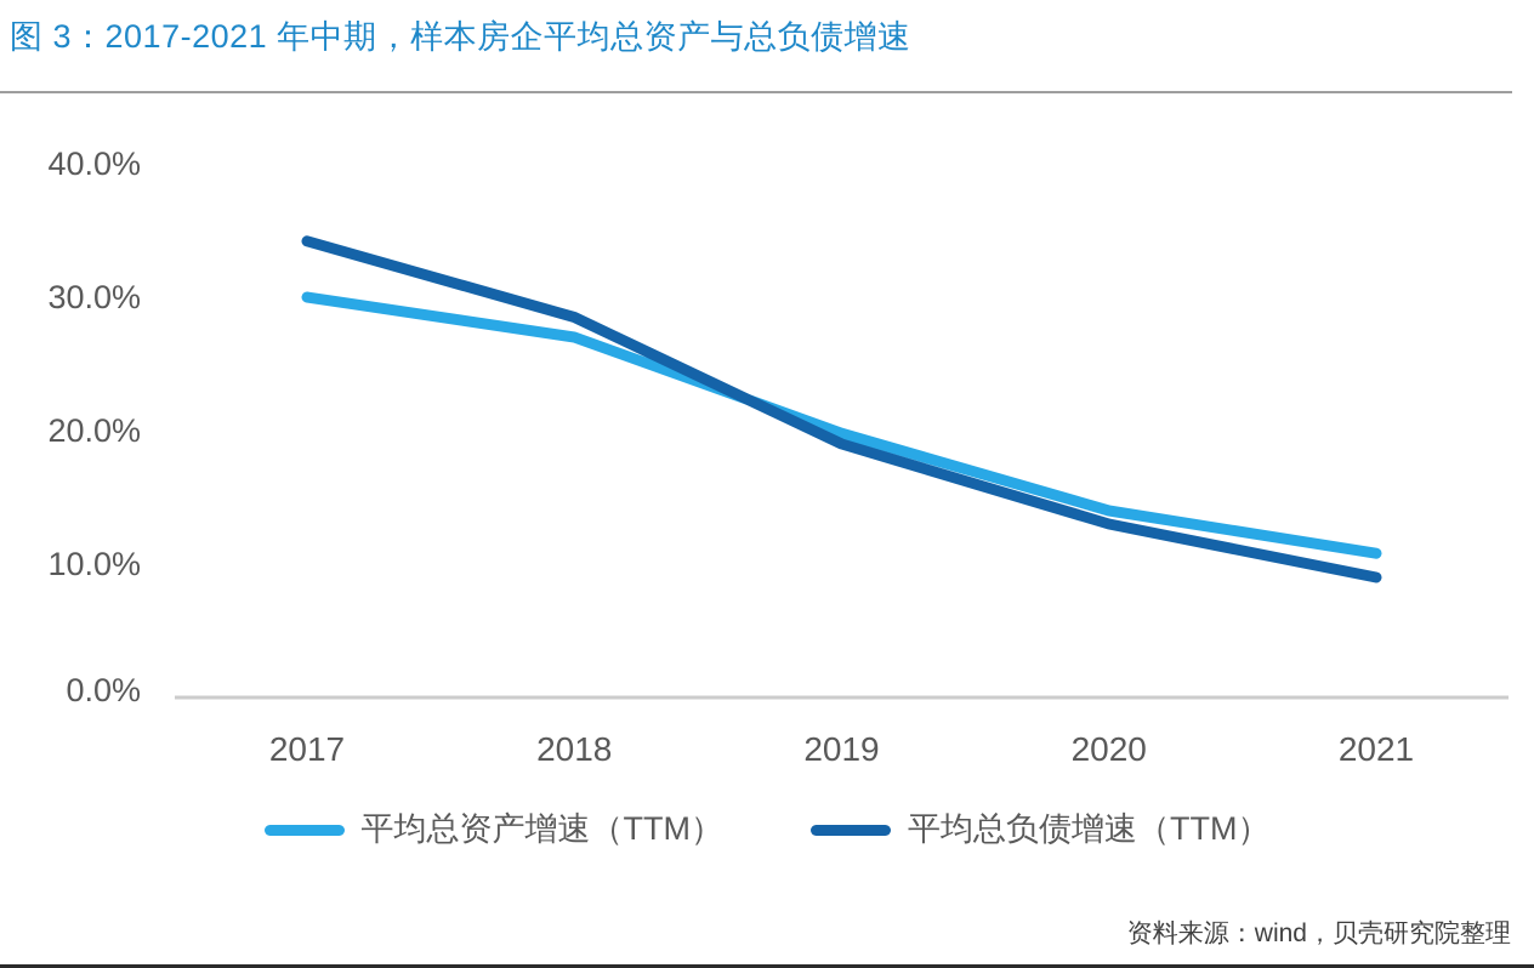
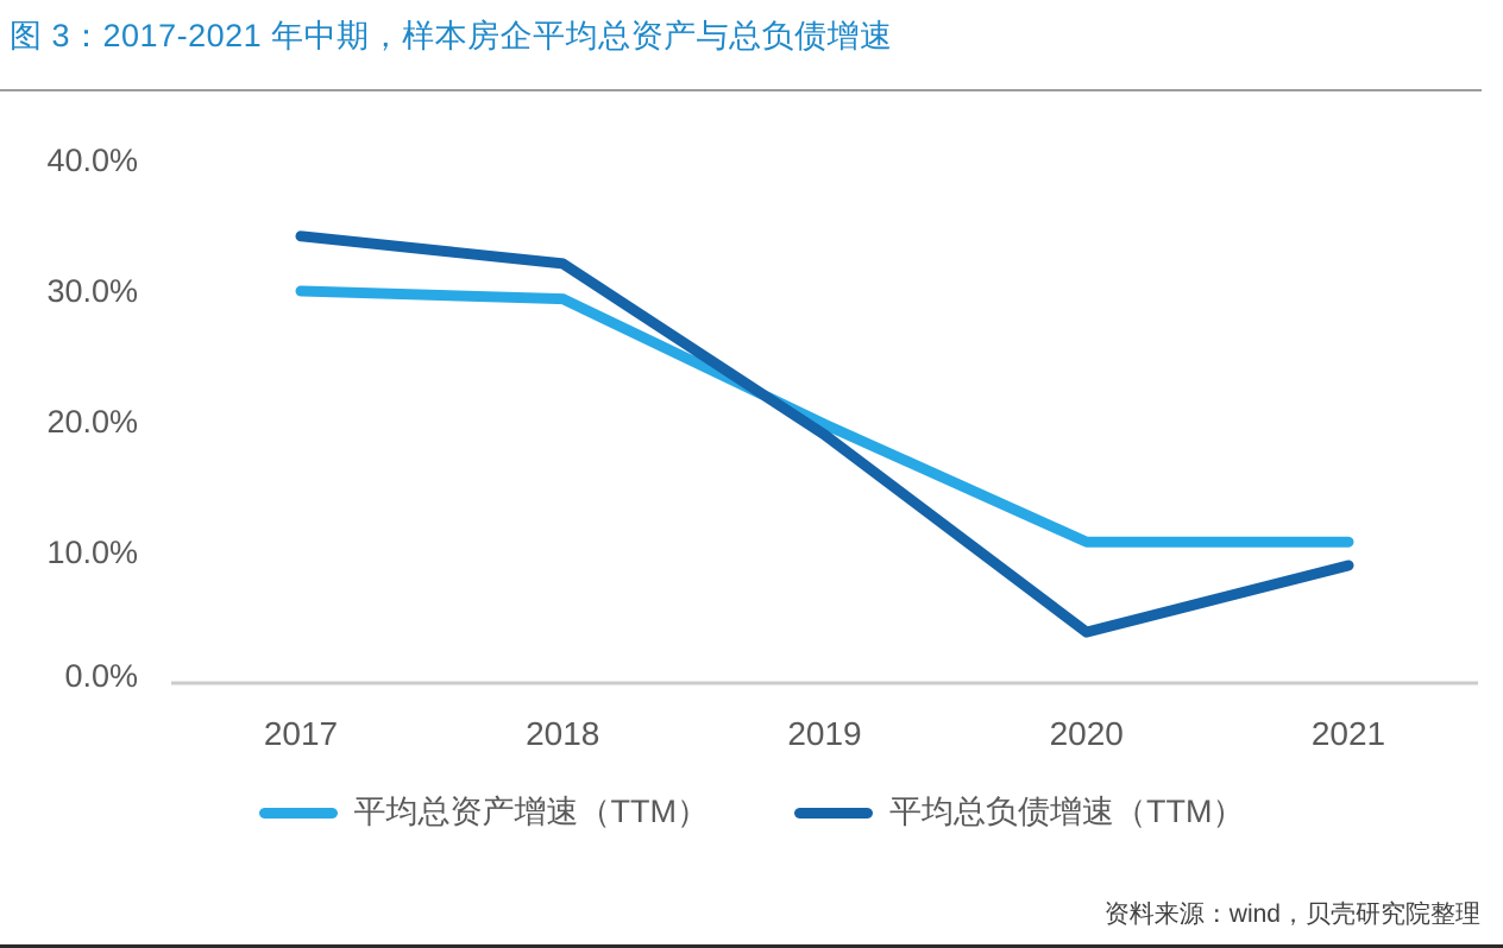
平均总资产增速（TTM）/2018: 27.0% -> 29.4%
平均总负债增速（TTM）/2018: 28.5% -> 32.1%
平均总资产增速（TTM）/2020: 14.0% -> 10.8%
平均总负债增速（TTM）/2020: 13.0% -> 3.9%
